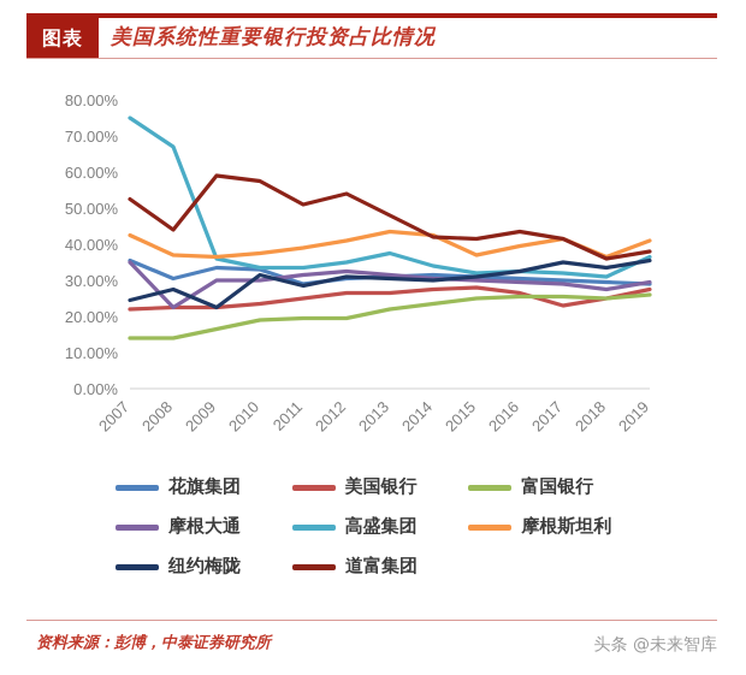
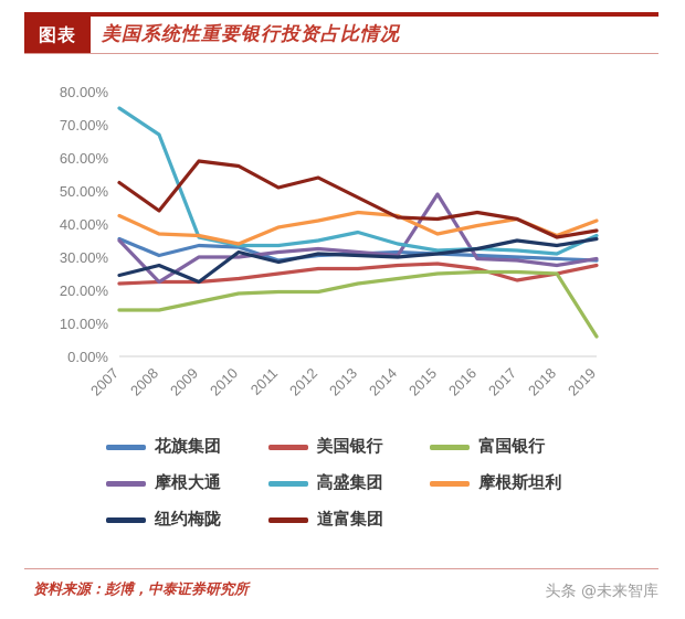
摩根斯坦利/2010: 38% -> 34%
摩根大通/2015: 30% -> 49%
富国银行/2019: 26% -> 6%
